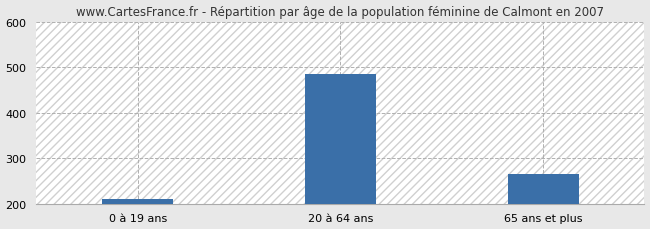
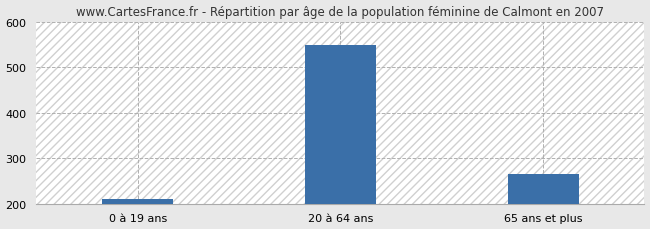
20 à 64 ans: 485 -> 549
